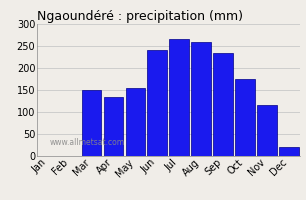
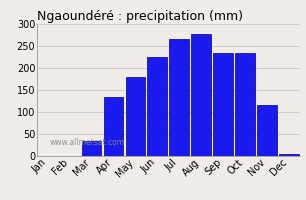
Mar: 150 -> 35
May: 155 -> 180
Jun: 240 -> 225
Aug: 260 -> 278
Oct: 175 -> 235
Dec: 20 -> 5
